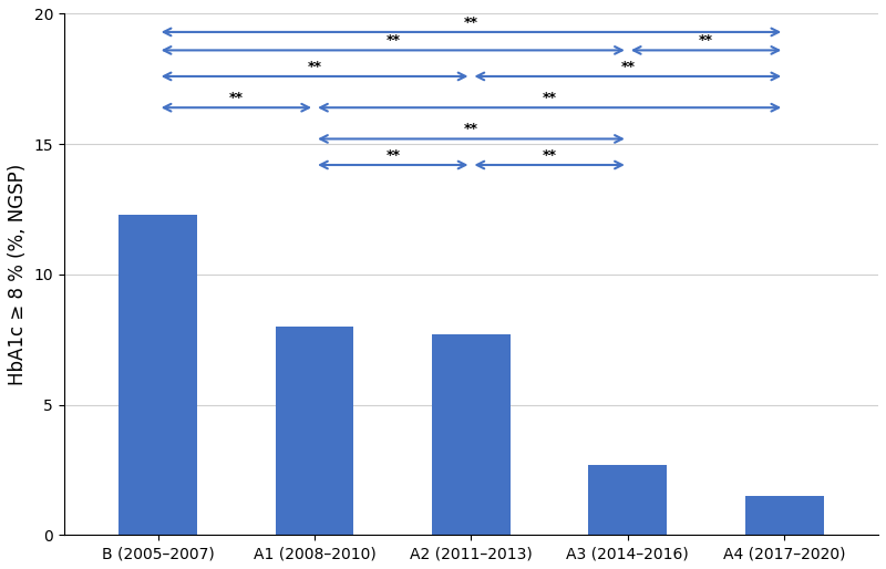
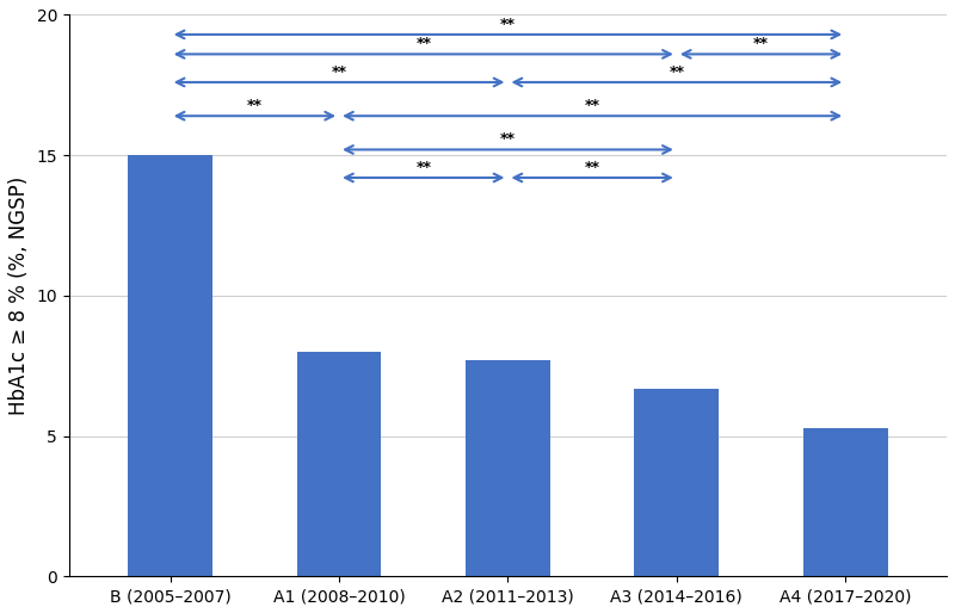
B (2005–2007): 12.3 -> 15.0
A3 (2014–2016): 2.7 -> 6.7
A4 (2017–2020): 1.5 -> 5.3
